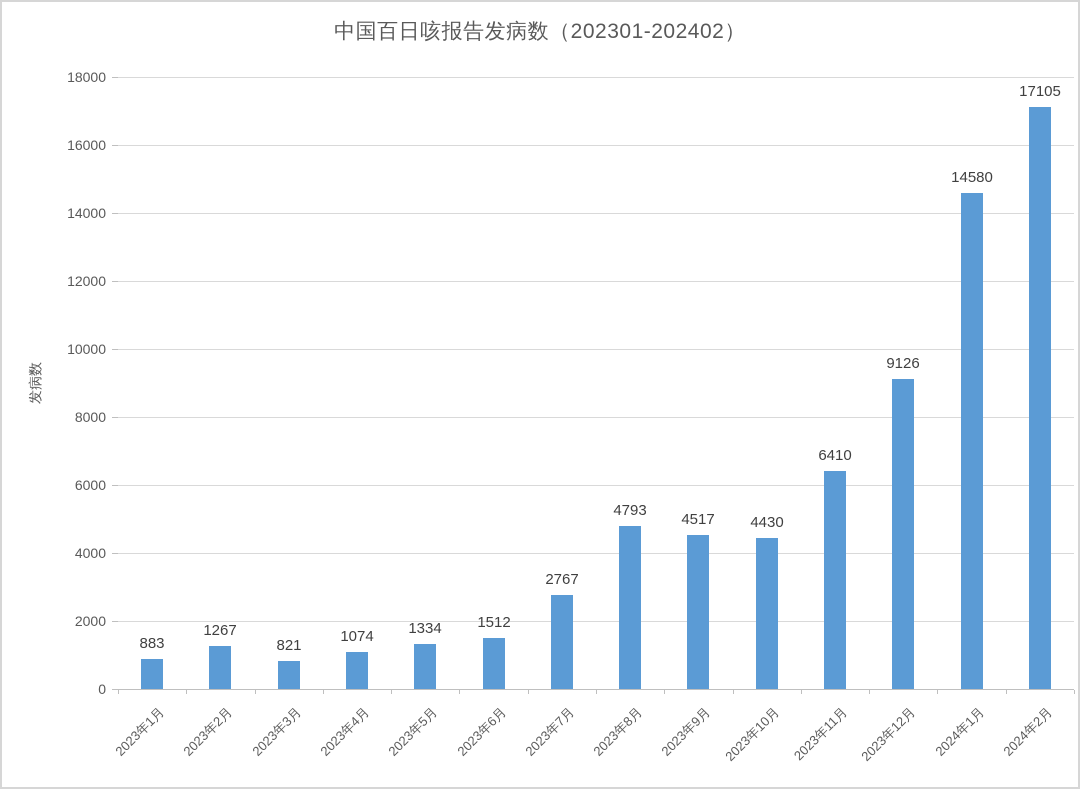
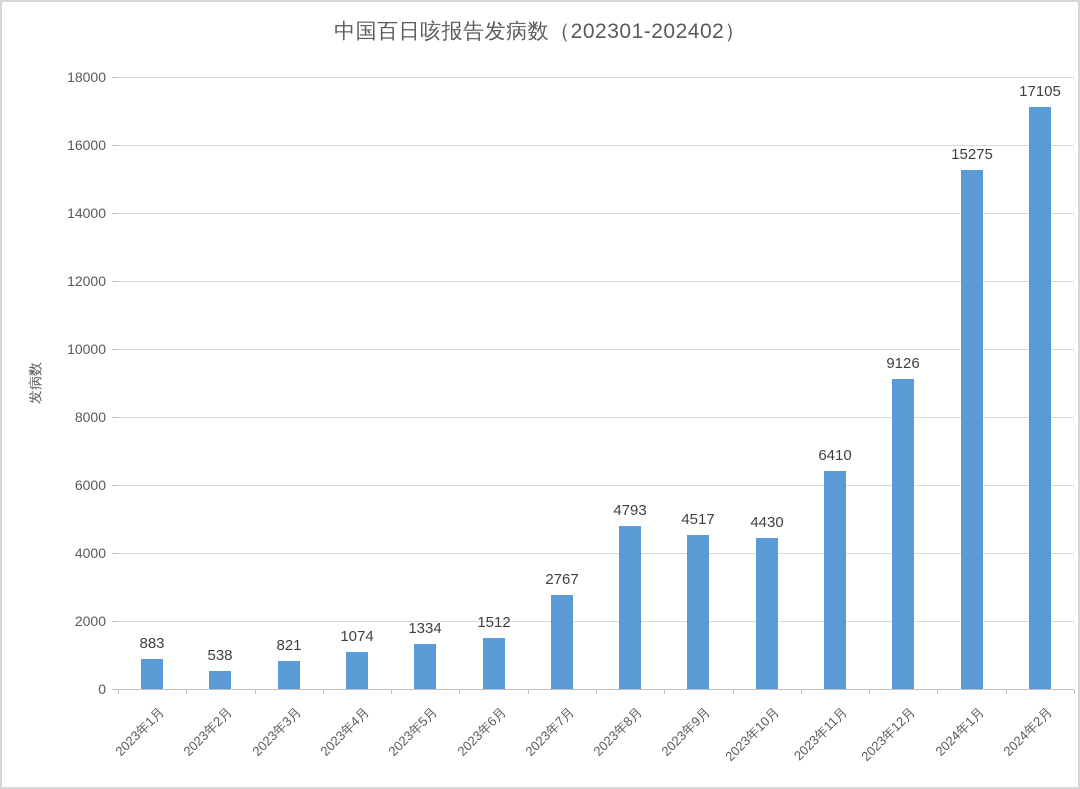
2023年2月: 1267 -> 538
2024年1月: 14580 -> 15275
